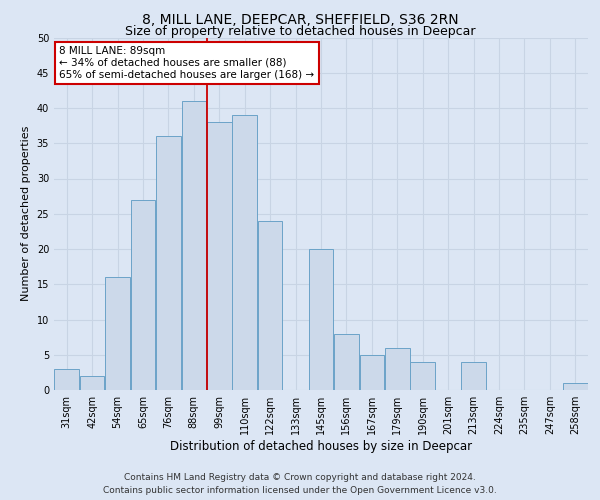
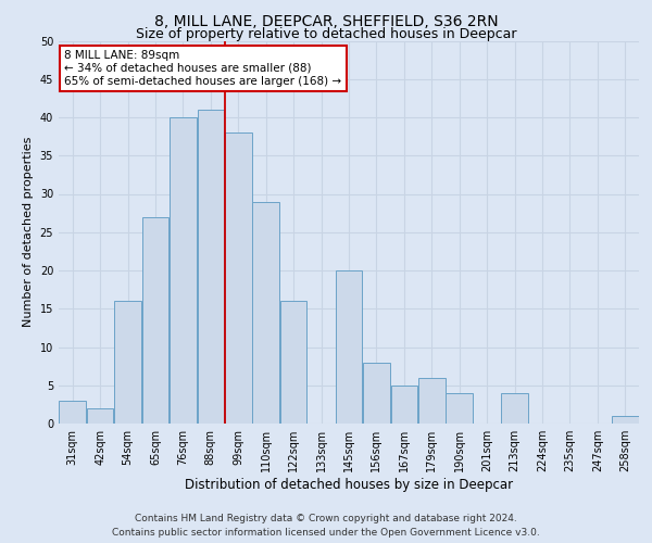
76sqm: 36 -> 40
110sqm: 39 -> 29
122sqm: 24 -> 16
